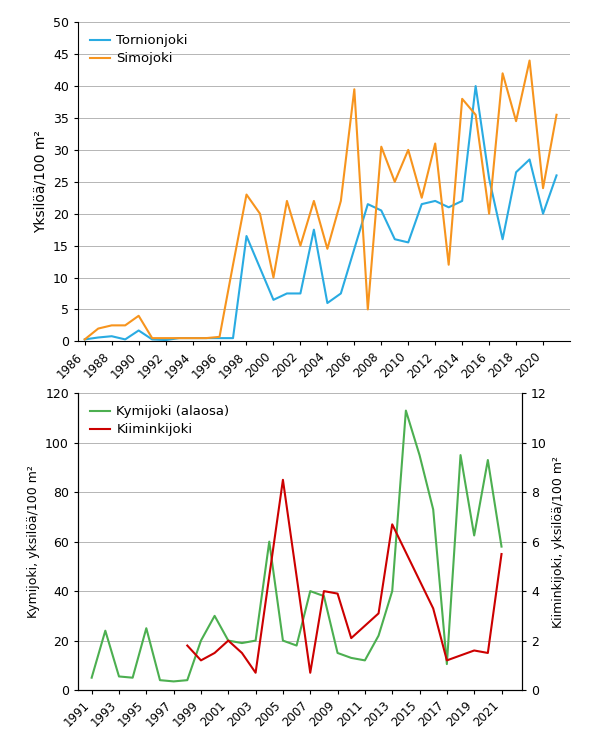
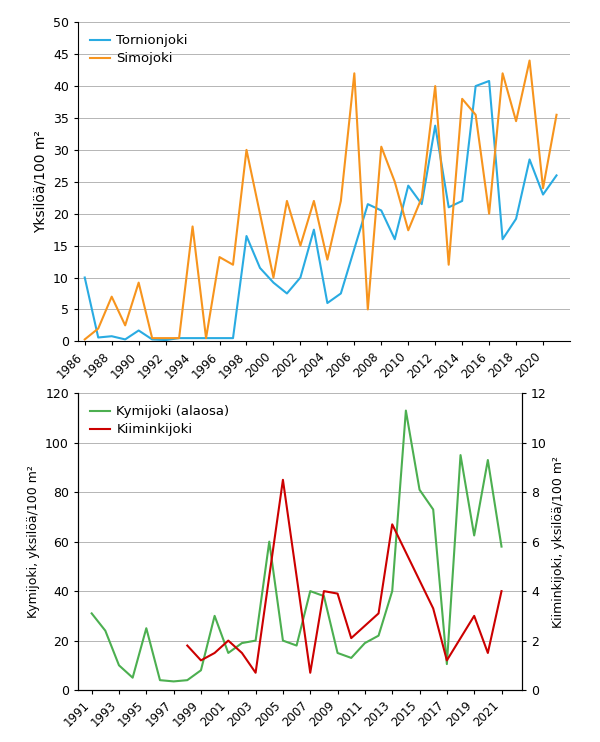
Tornionjoki/1986: 0.3 -> 10.0
Simojoki/1988: 2.5 -> 7.0
Simojoki/1990: 4.0 -> 9.2
Simojoki/1994: 0.5 -> 18.0
Simojoki/1996: 0.7 -> 13.2
Simojoki/1998: 23.0 -> 30.0
Tornionjoki/2000: 6.5 -> 9.2
Tornionjoki/2002: 7.5 -> 10.0
Simojoki/2004: 14.5 -> 12.8
Simojoki/2006: 39.5 -> 42.0
Tornionjoki/2010: 15.5 -> 24.4
Simojoki/2010: 30.0 -> 17.4
Tornionjoki/2012: 22.0 -> 33.8
Simojoki/2012: 31.0 -> 40.0
Tornionjoki/2016: 25.5 -> 40.8
Tornionjoki/2018: 26.5 -> 19.2
Tornionjoki/2020: 20.0 -> 23.0
Kymijoki (alaosa)/1991: 5.0 -> 31.0
Kymijoki (alaosa)/1993: 5.5 -> 10.0
Kymijoki (alaosa)/1999: 20.0 -> 8.0
Kymijoki (alaosa)/2001: 20.0 -> 15.0
Kymijoki (alaosa)/2011: 12.0 -> 19.0
Kymijoki (alaosa)/2015: 95.0 -> 81.0
Kiiminkijoki/2019: 1.6 -> 3.0
Kiiminkijoki/2021: 5.5 -> 4.0
